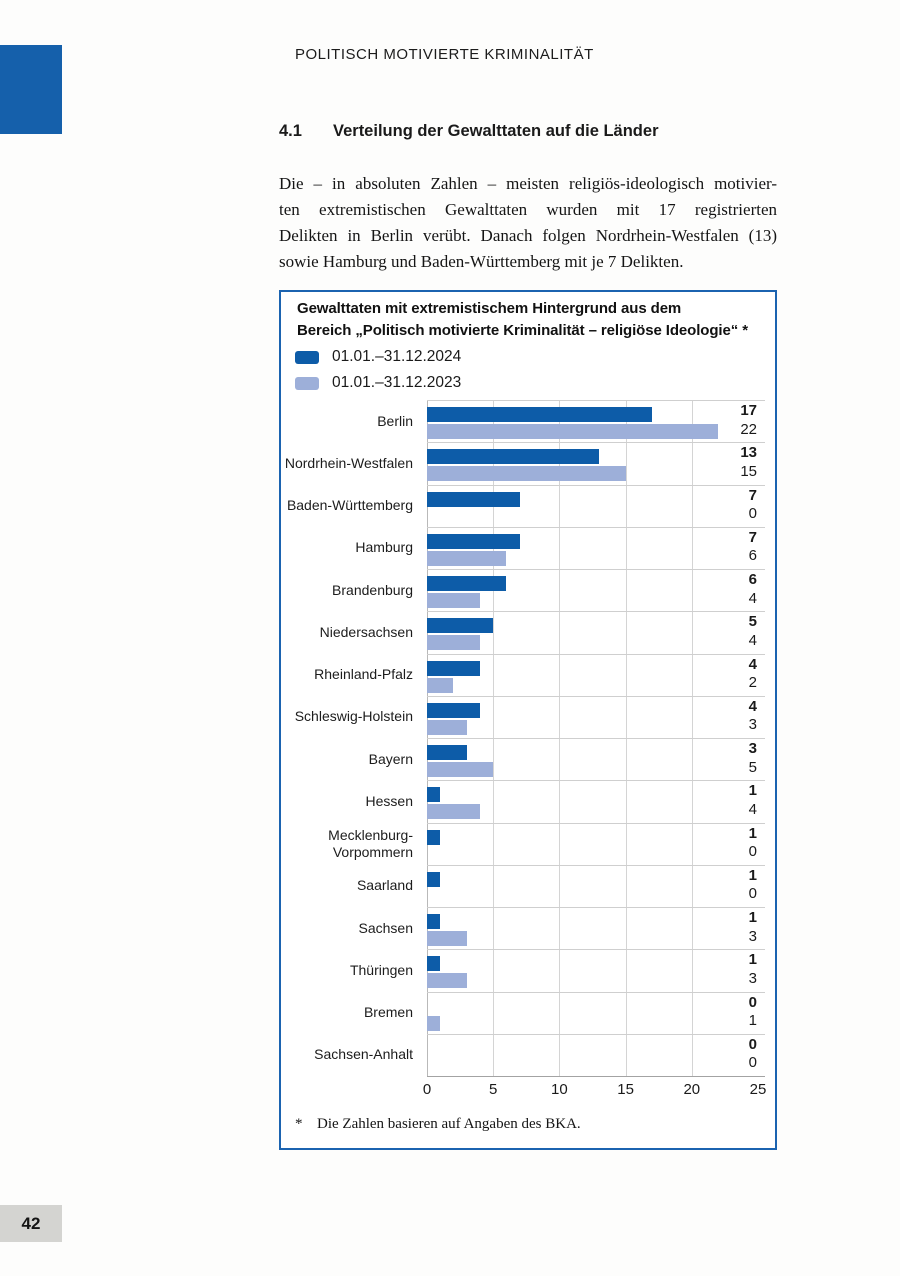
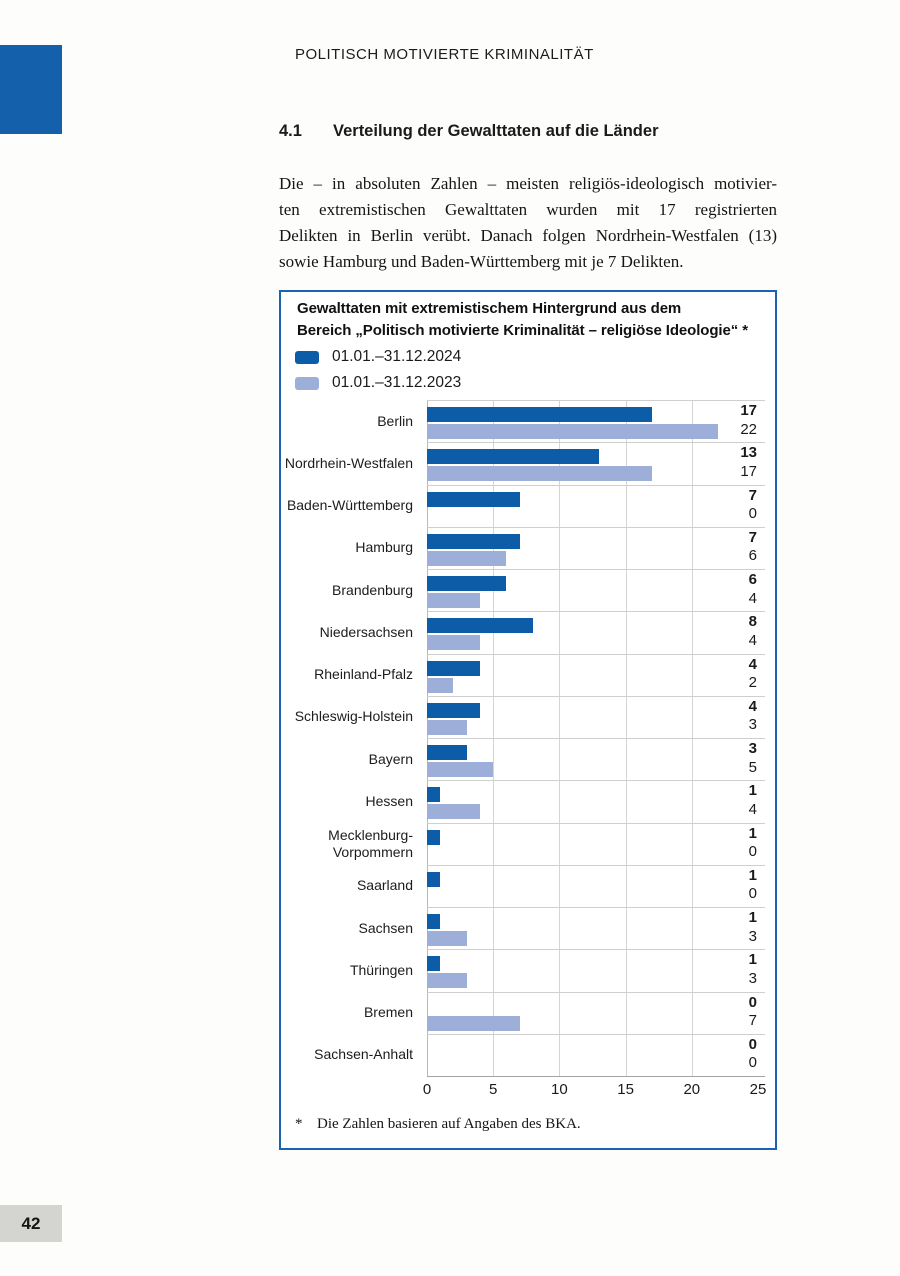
01.01.–31.12.2023/Nordrhein-Westfalen: 15 -> 17
01.01.–31.12.2024/Niedersachsen: 5 -> 8
01.01.–31.12.2023/Bremen: 1 -> 7
